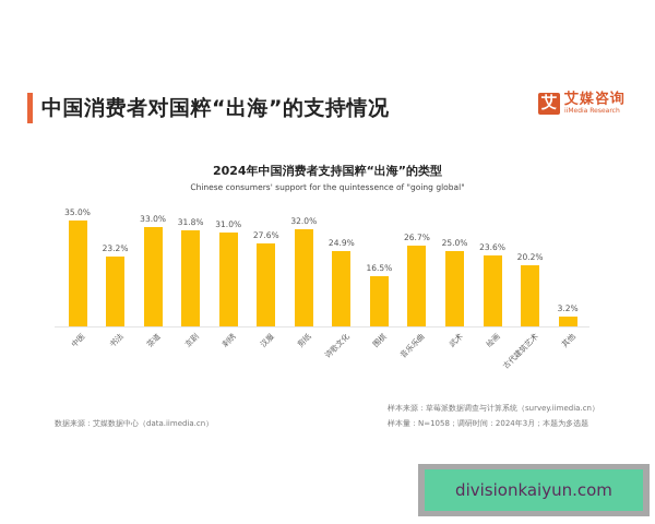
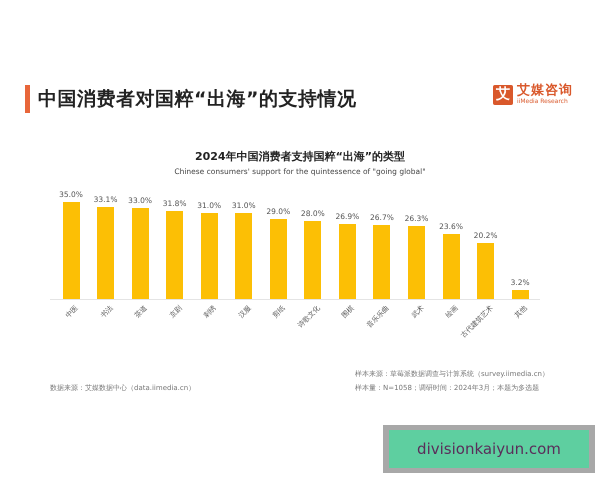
书法: 23.2% -> 33.1%
汉服: 27.6% -> 31.0%
剪纸: 32.0% -> 29.0%
诗歌文化: 24.9% -> 28.0%
围棋: 16.5% -> 26.9%
武术: 25.0% -> 26.3%
